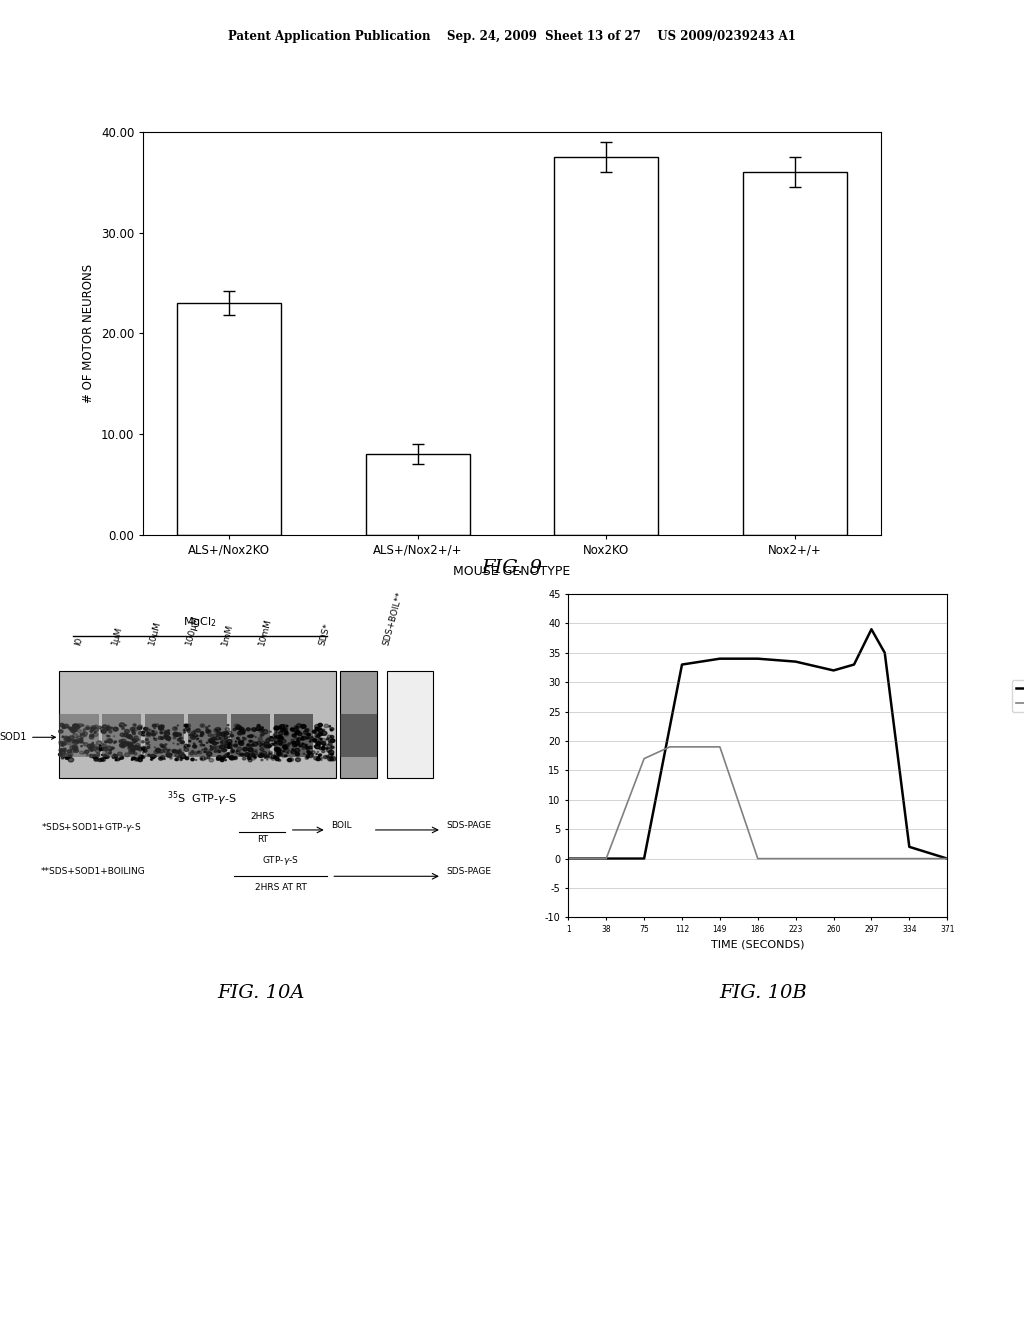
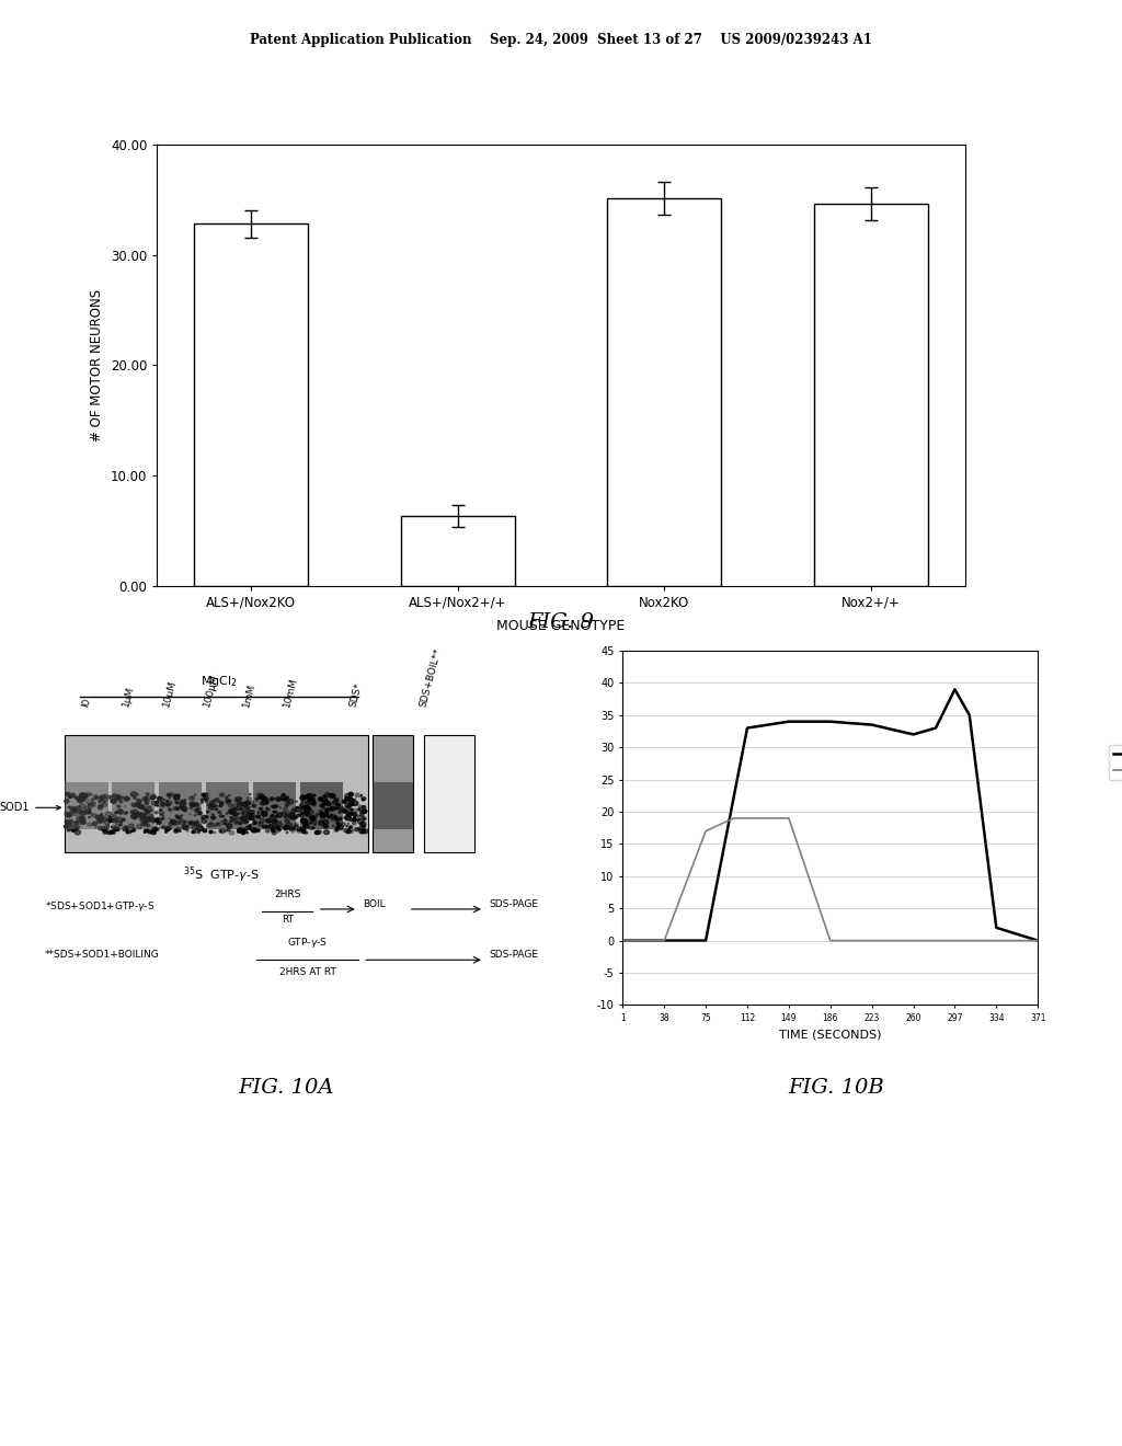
ALS+/Nox2KO: 23.0 -> 32.8
ALS+/Nox2+/+: 8.0 -> 6.3
Nox2KO: 37.5 -> 35.1
Nox2+/+: 36.0 -> 34.6
